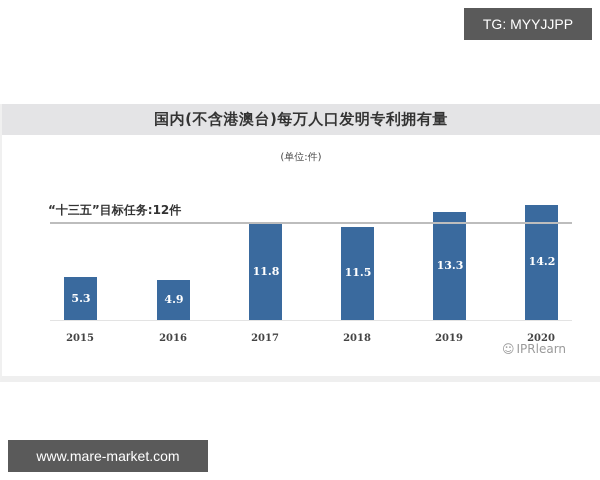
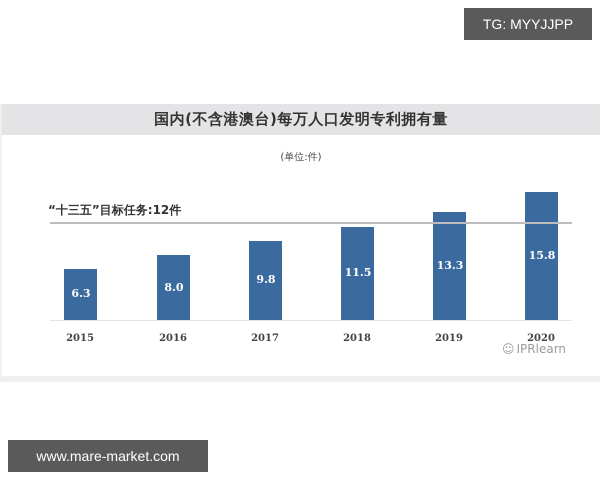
2015: 5.3 -> 6.3
2016: 4.9 -> 8.0
2017: 11.8 -> 9.8
2020: 14.2 -> 15.8
